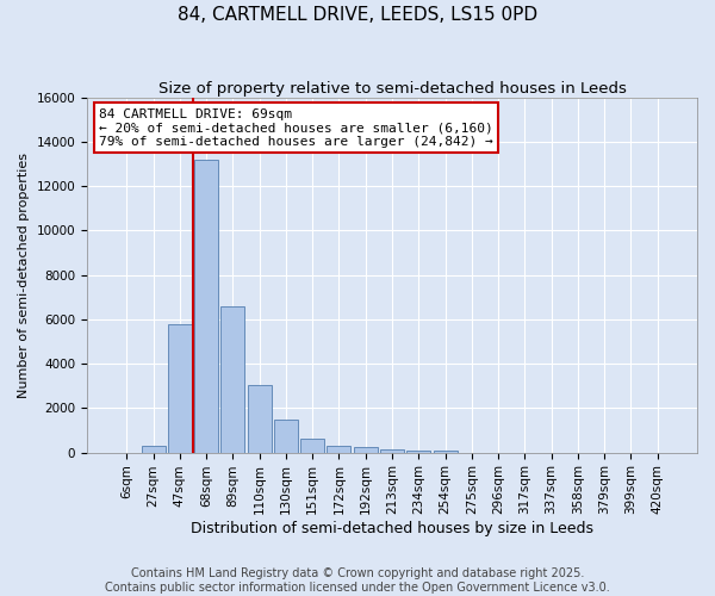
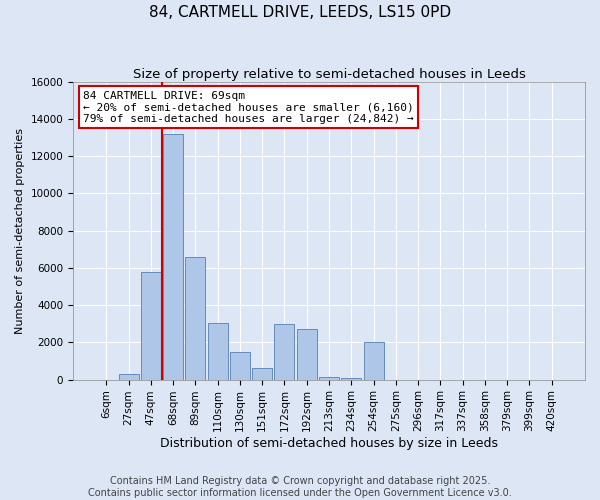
172sqm: 300 -> 3000
192sqm: 200 -> 2700
254sqm: 100 -> 2000
